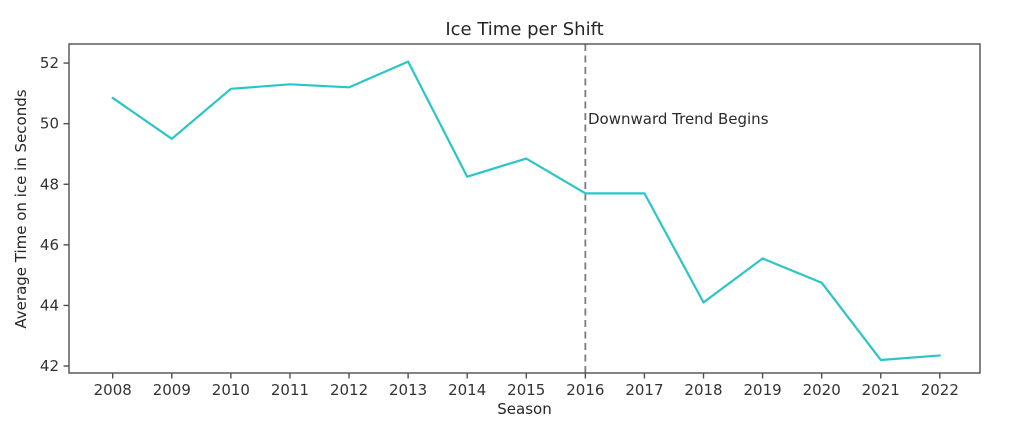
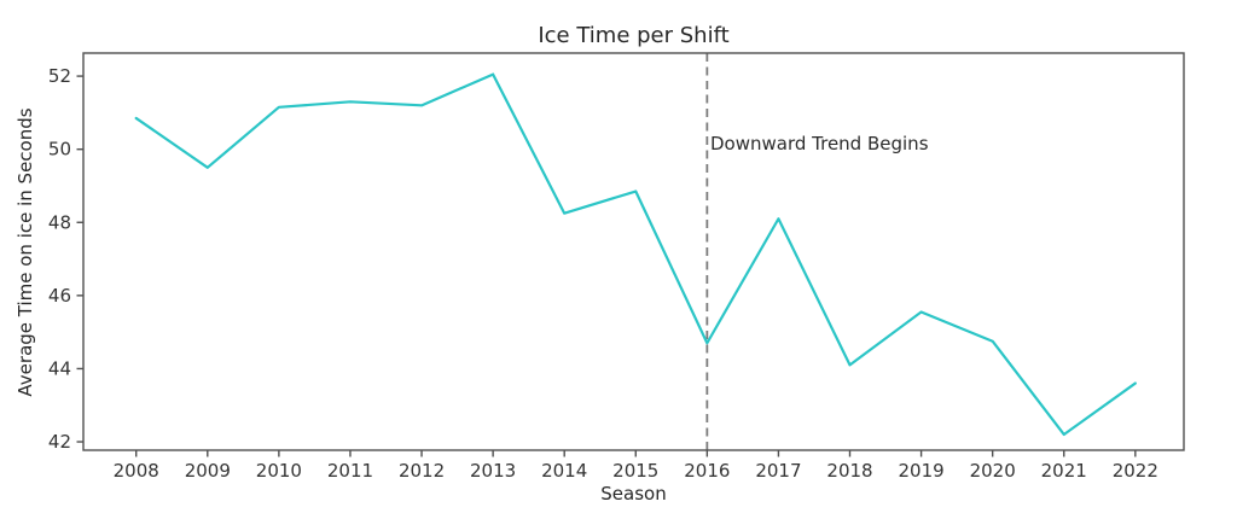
2016: 47.7 -> 44.7
2017: 47.7 -> 48.1
2022: 42.4 -> 43.6
